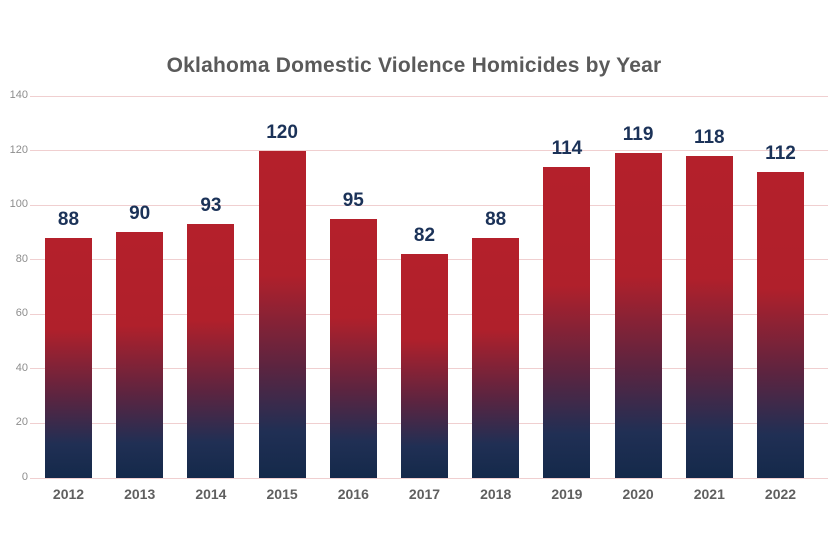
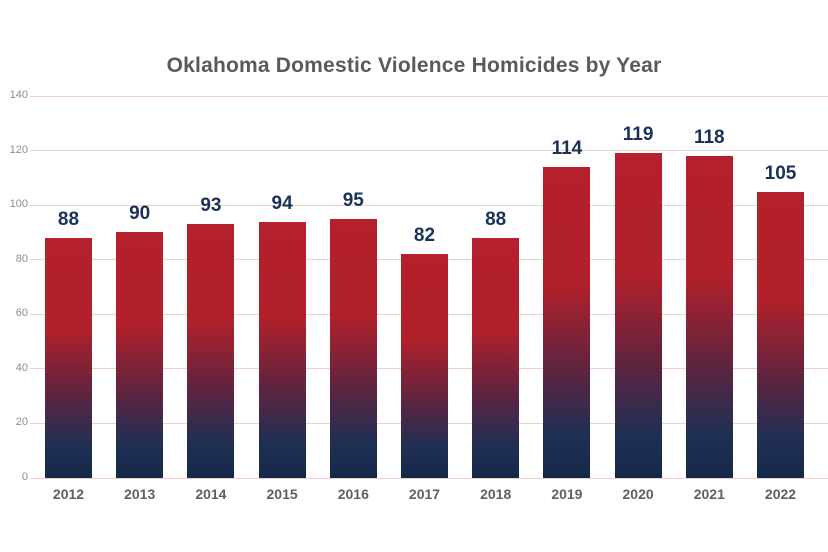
2015: 120 -> 94
2022: 112 -> 105
